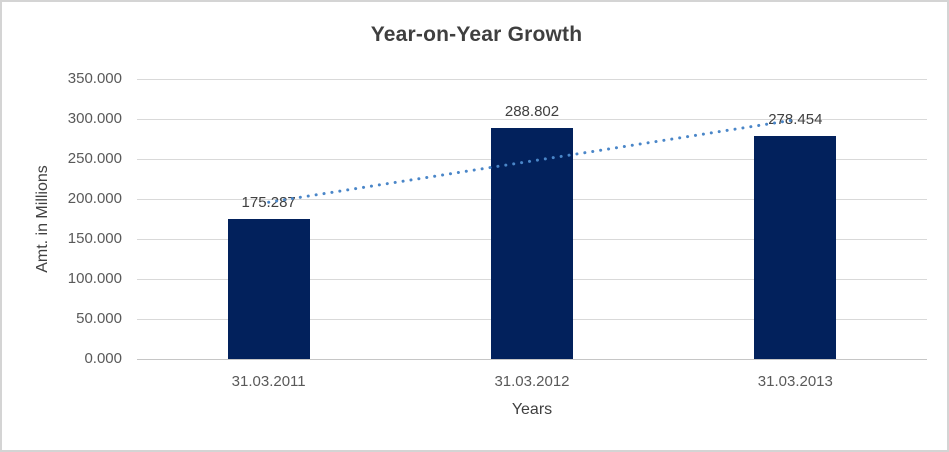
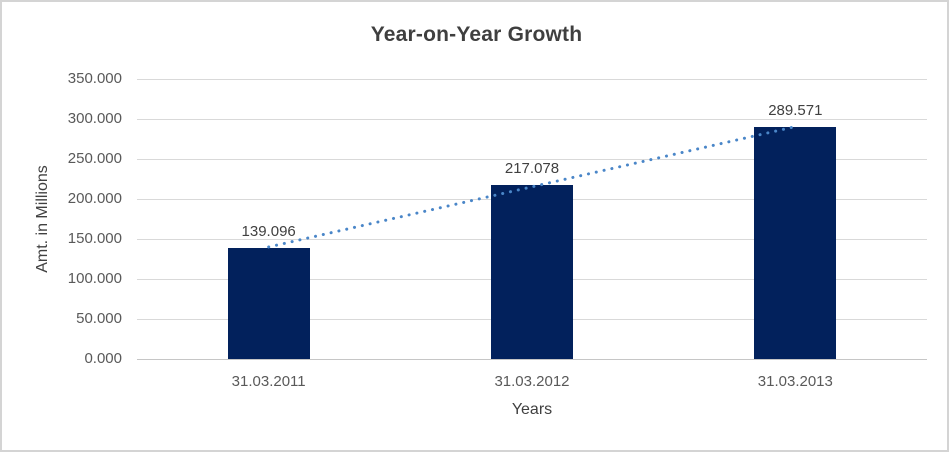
31.03.2011: 175.287 -> 139.096
31.03.2012: 288.802 -> 217.078
31.03.2013: 278.454 -> 289.571
